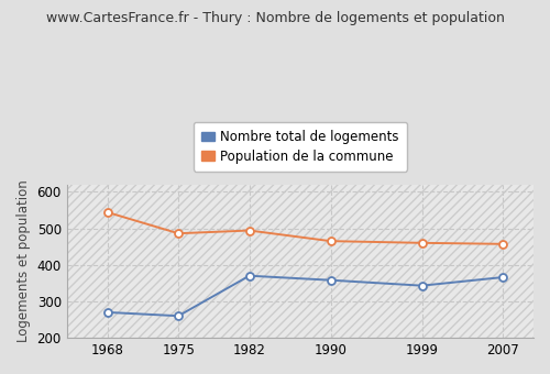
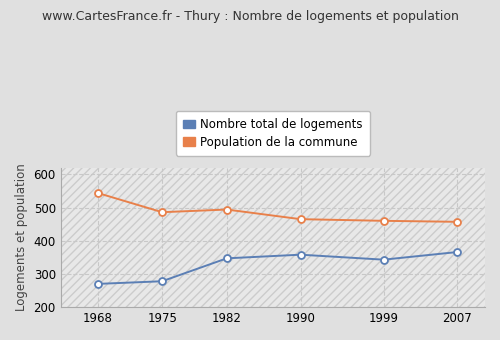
Nombre total de logements/1975: 260 -> 278
Nombre total de logements/1982: 370 -> 347
